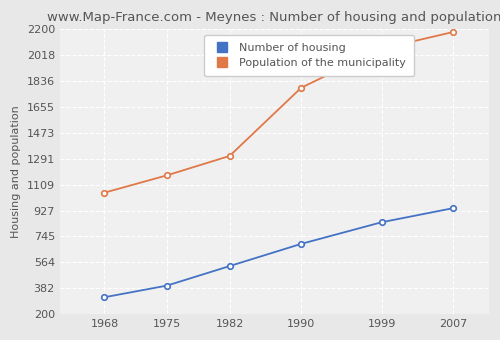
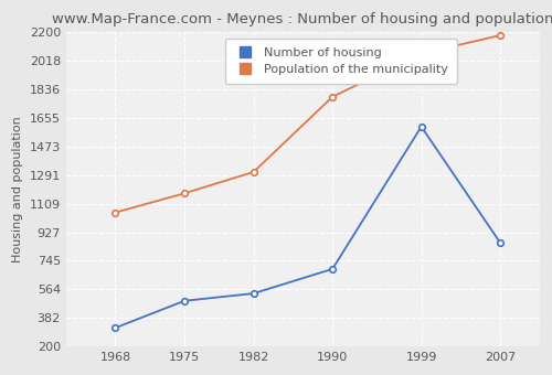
Number of housing/1975: 400 -> 490
Number of housing/1999: 840 -> 1600
Number of housing/2007: 940 -> 860
